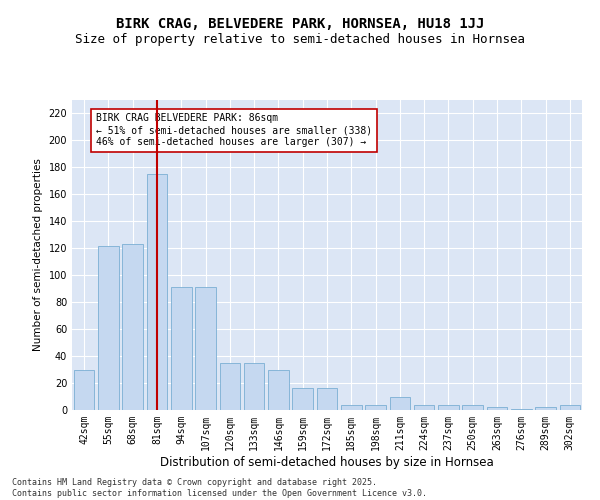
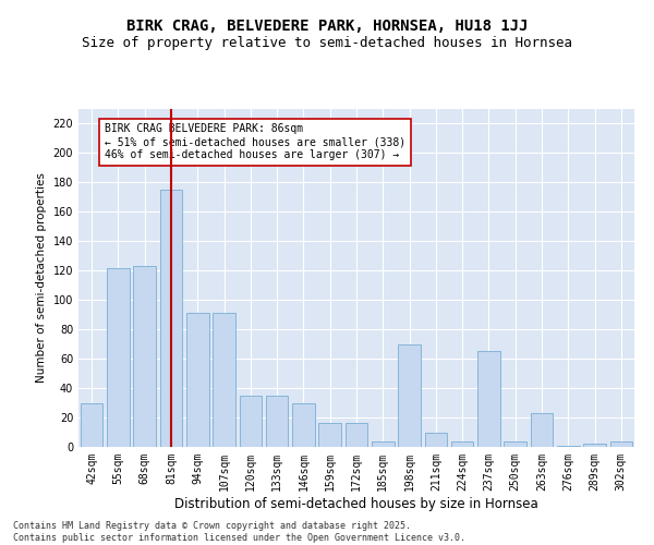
198sqm: 4 -> 70
237sqm: 4 -> 65
263sqm: 2 -> 23
